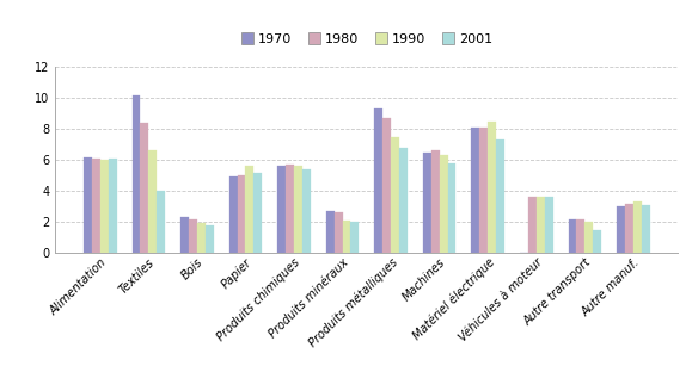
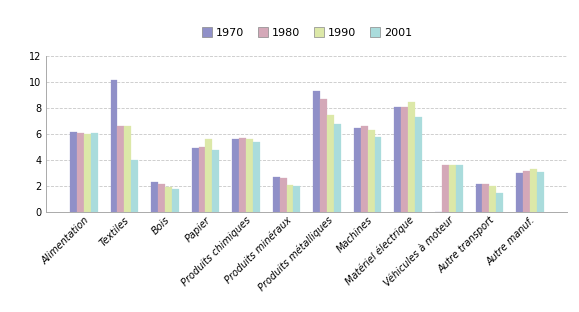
1980/Textiles: 8.4 -> 6.6
2001/Papier: 5.2 -> 4.8
